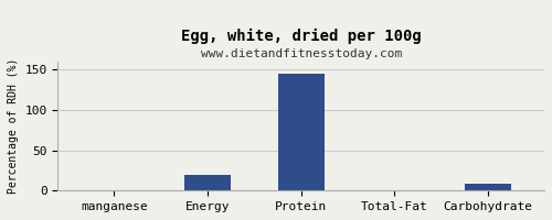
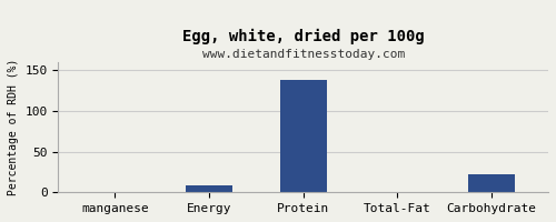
Energy: 20 -> 8
Protein: 145 -> 138
Carbohydrate: 8 -> 22
